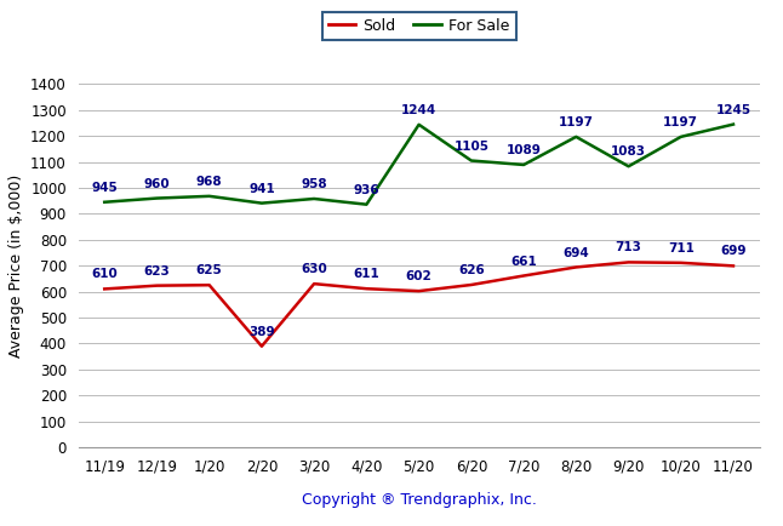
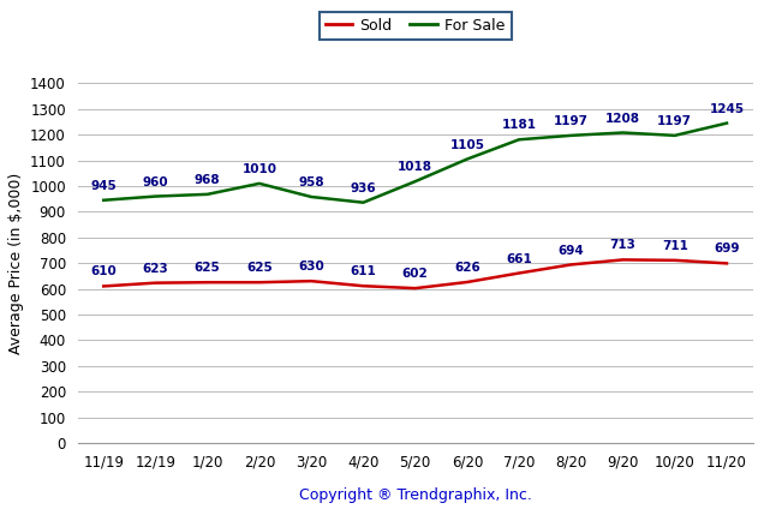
Sold/2/20: 389 -> 625
For Sale/2/20: 941 -> 1010
For Sale/5/20: 1244 -> 1018
For Sale/7/20: 1089 -> 1181
For Sale/9/20: 1083 -> 1208
